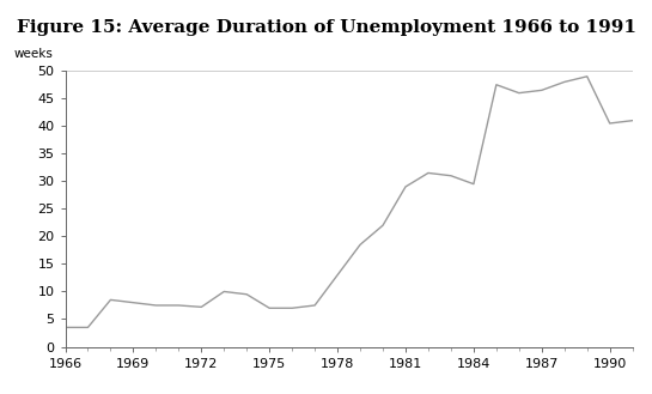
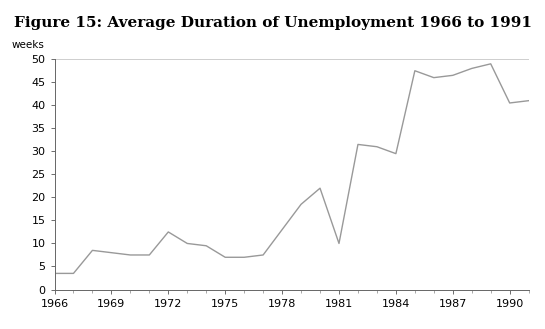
1972: 7.2 -> 12.5
1981: 29.0 -> 10.0
